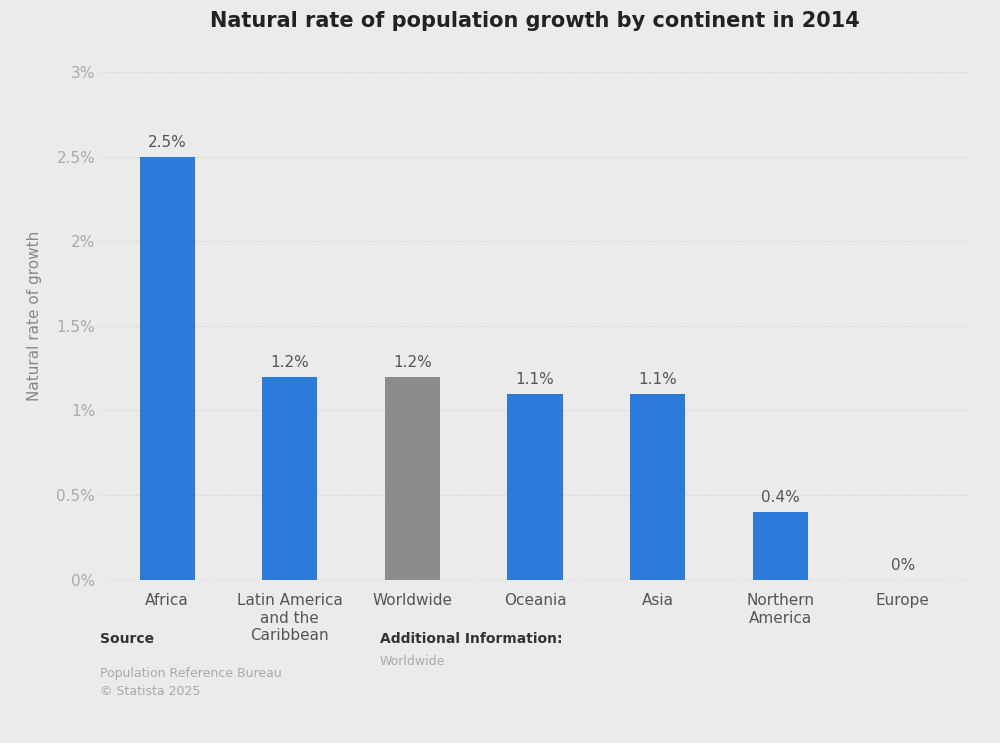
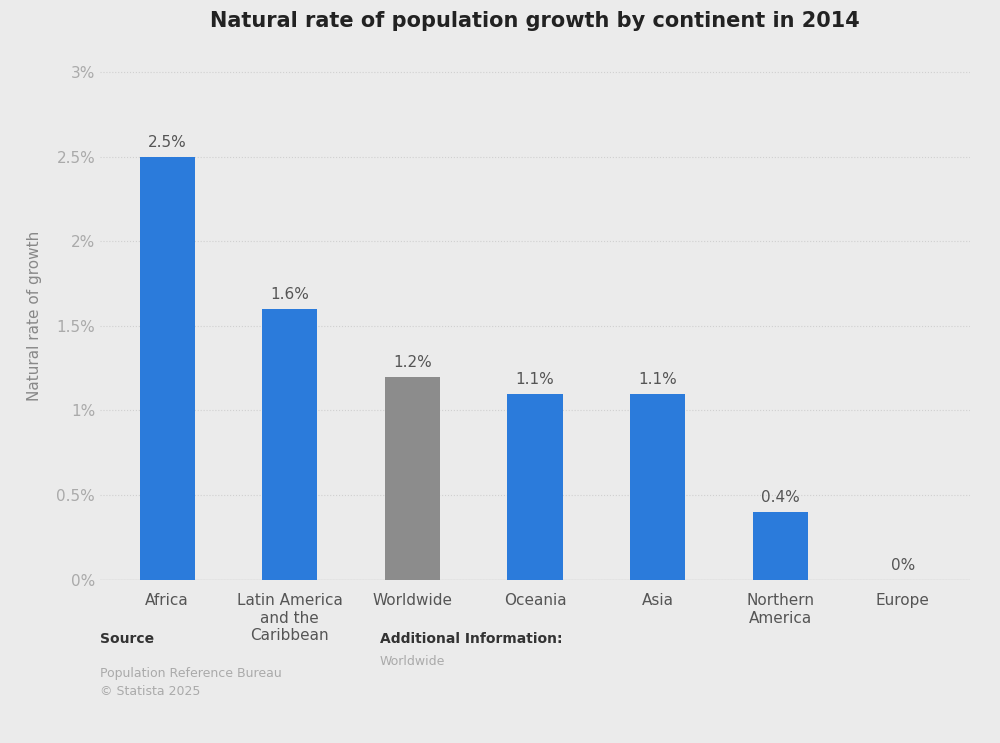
Latin America and the Caribbean: 1.2% -> 1.6%
